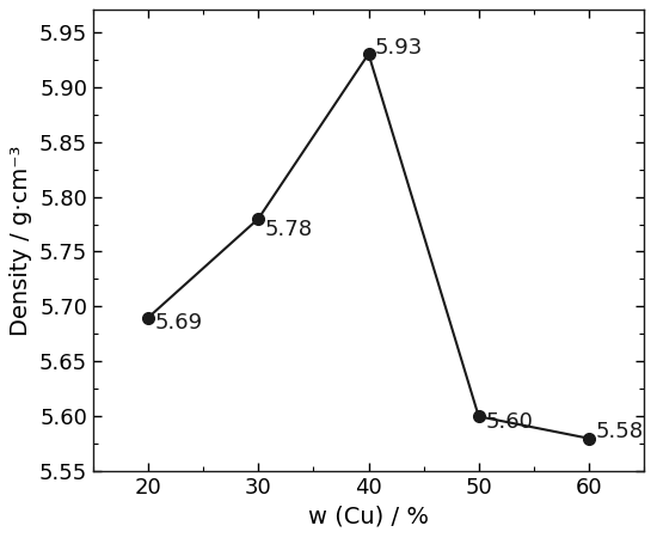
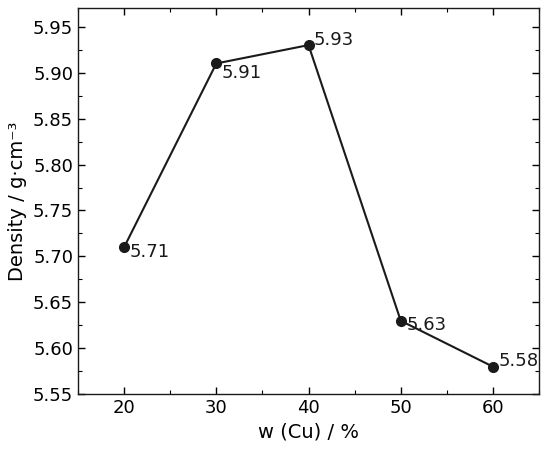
20: 5.69 -> 5.71
30: 5.78 -> 5.91
50: 5.60 -> 5.63
